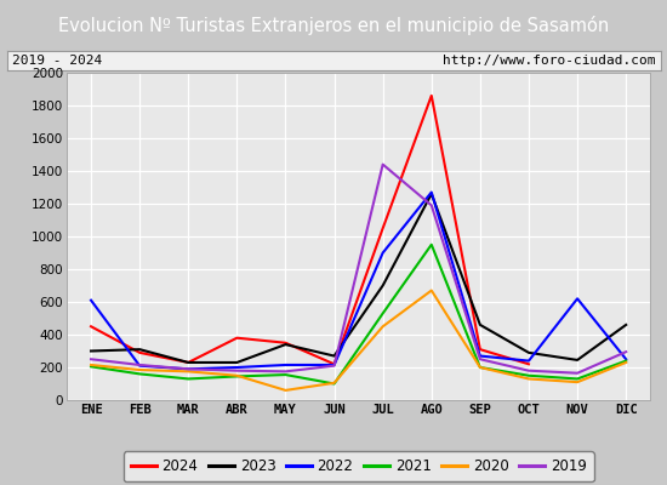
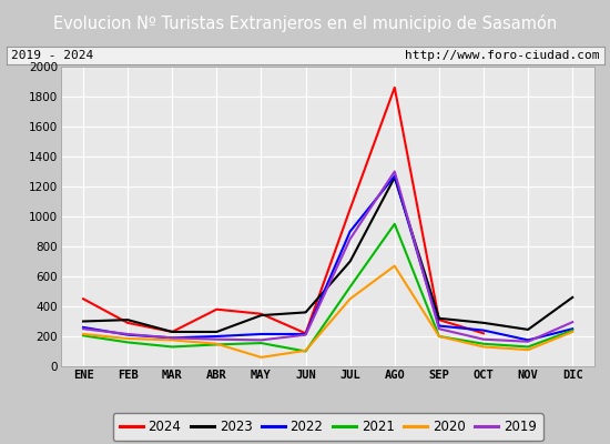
2022/ENE: 610 -> 260
2023/JUN: 270 -> 360
2019/JUL: 1440 -> 850
2019/AGO: 1190 -> 1300
2023/SEP: 460 -> 320
2022/NOV: 620 -> 180
